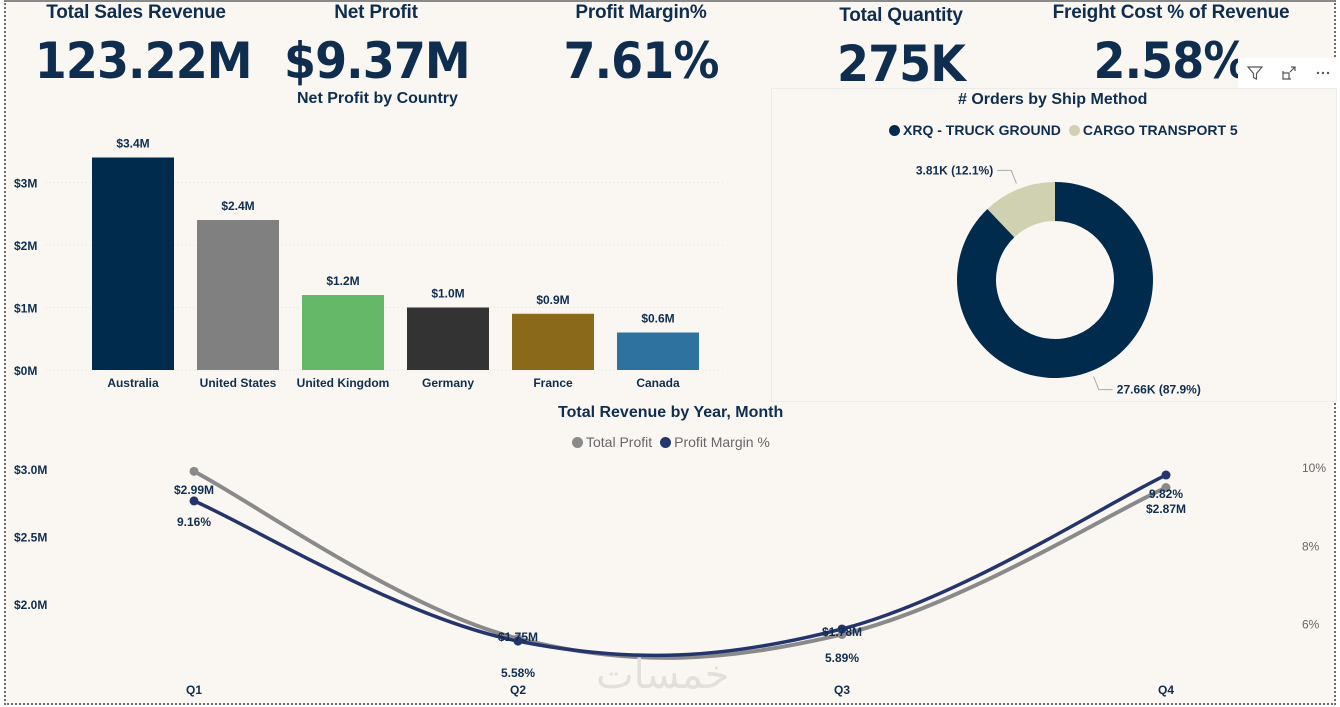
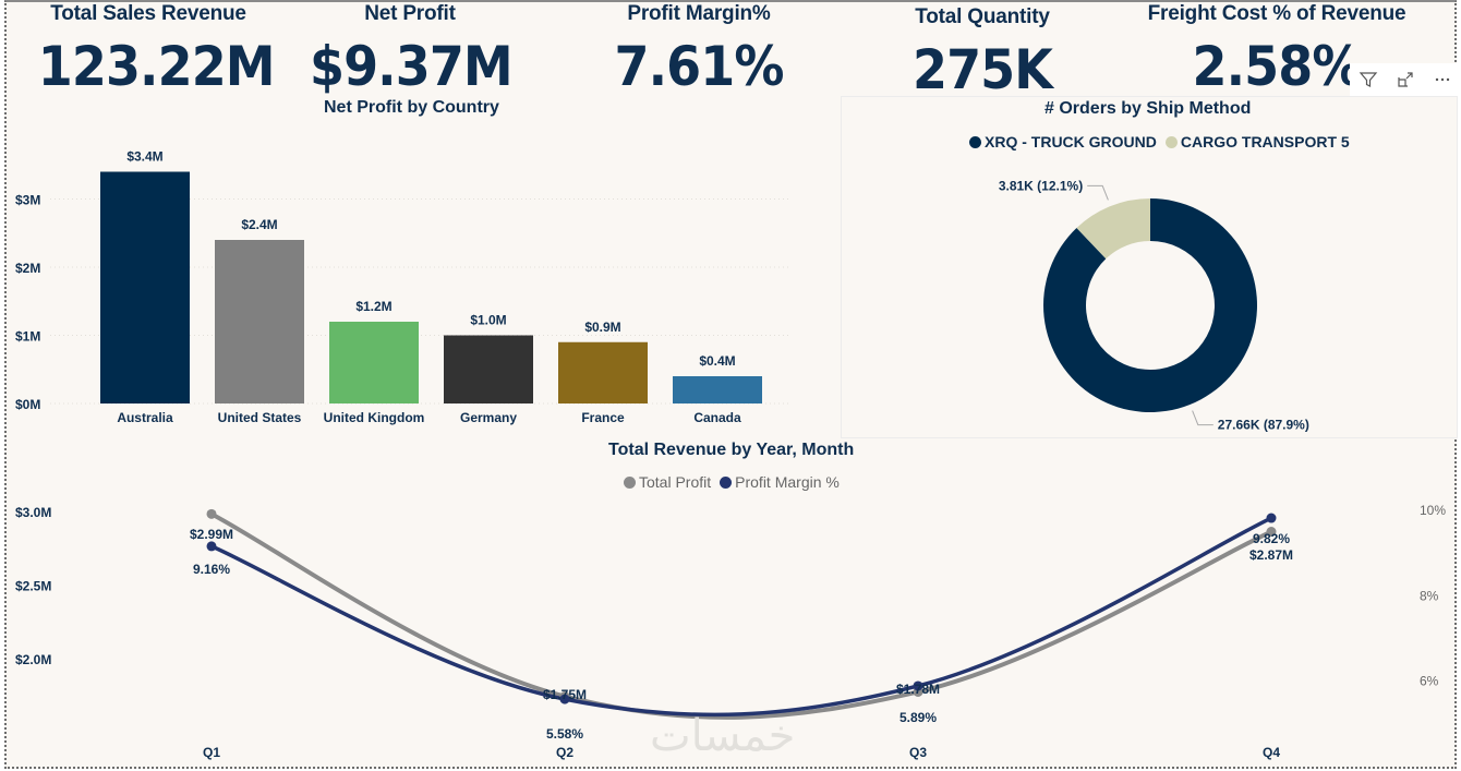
Net Profit by Country/Canada: $0.6M -> $0.4M
